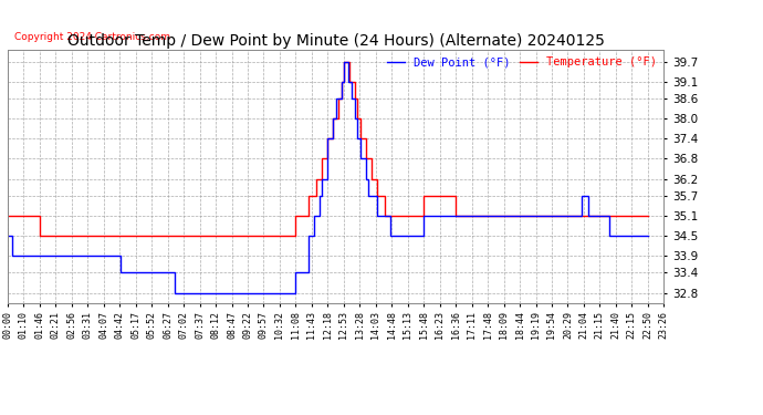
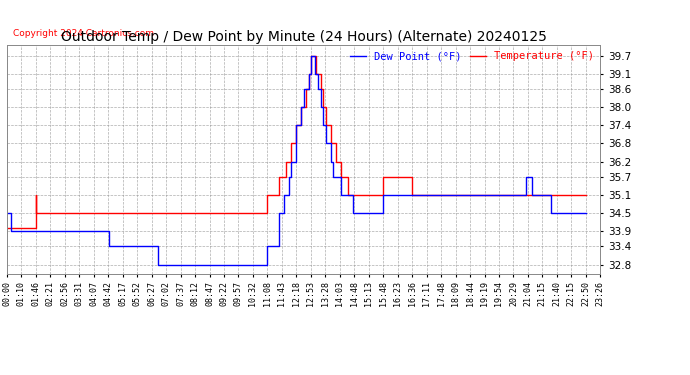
Temperature (°F)/00:00: 35.1 -> 34.0
